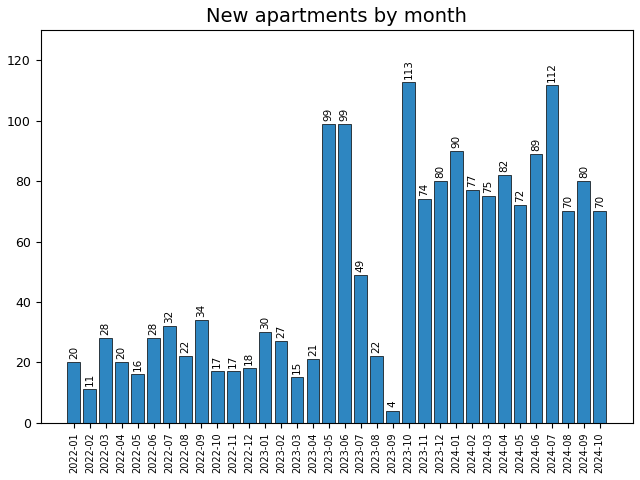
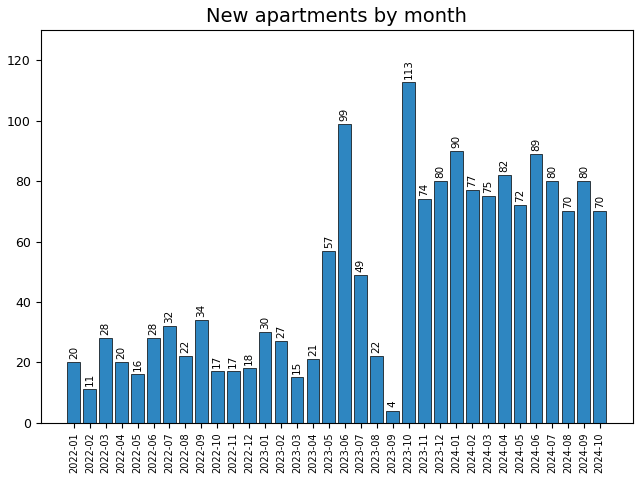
2023-05: 99 -> 57
2024-07: 112 -> 80
